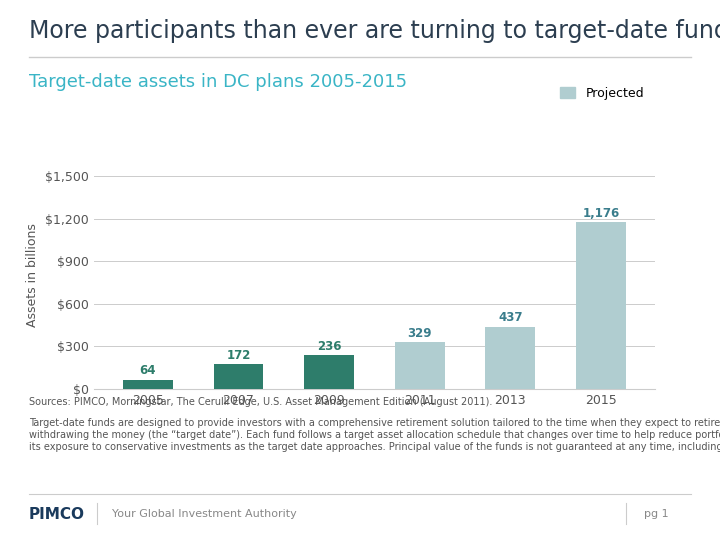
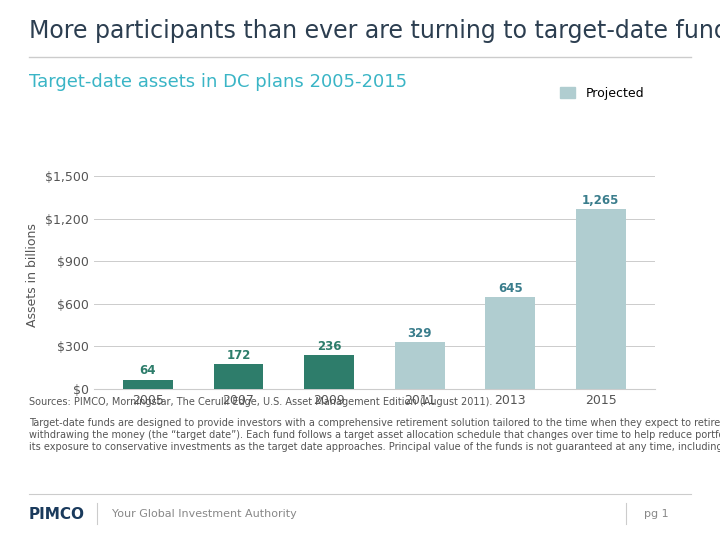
2013: 437 -> 645
2015: 1,176 -> 1,265
